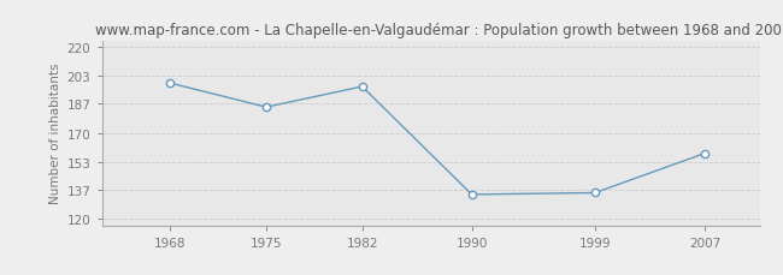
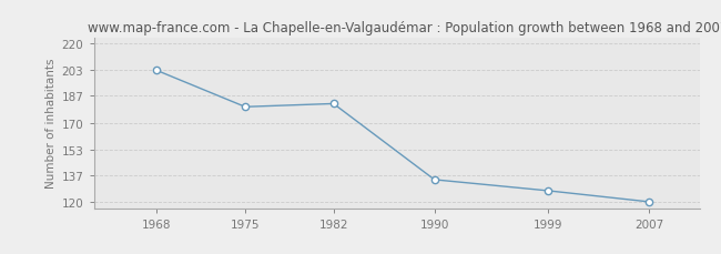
1968: 199 -> 203
1975: 185 -> 180
1982: 197 -> 182
1999: 135 -> 127
2007: 158 -> 120
